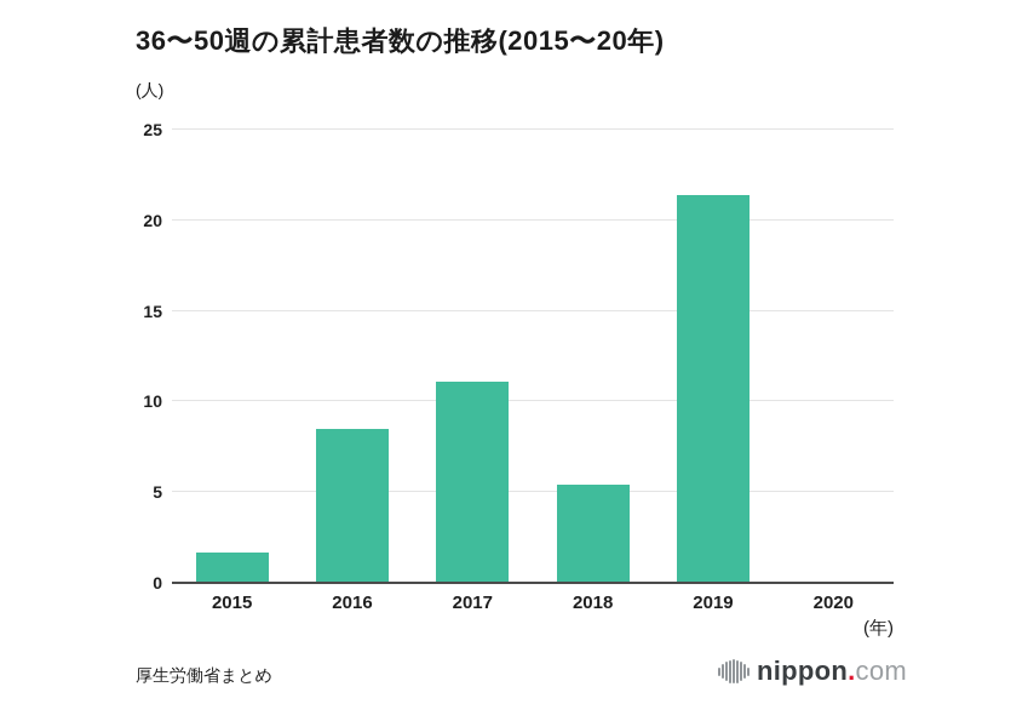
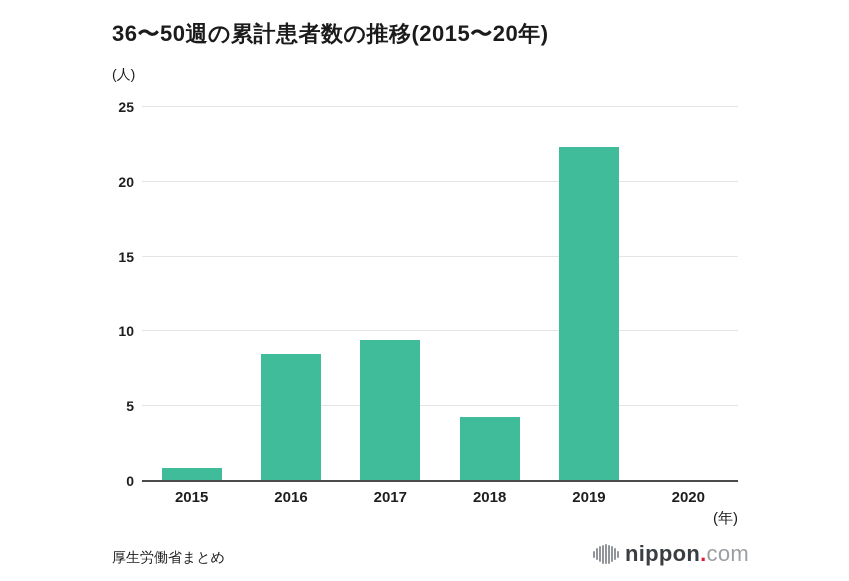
2015: 1.7 -> 0.9
2017: 11.1 -> 9.4
2018: 5.4 -> 4.3
2019: 21.4 -> 22.3
